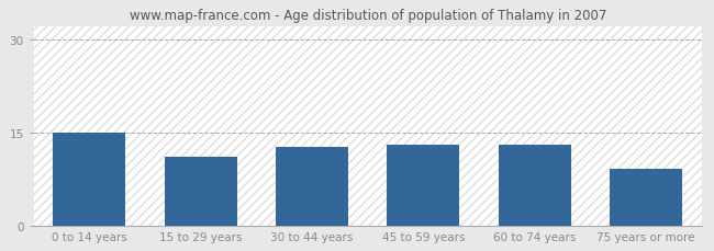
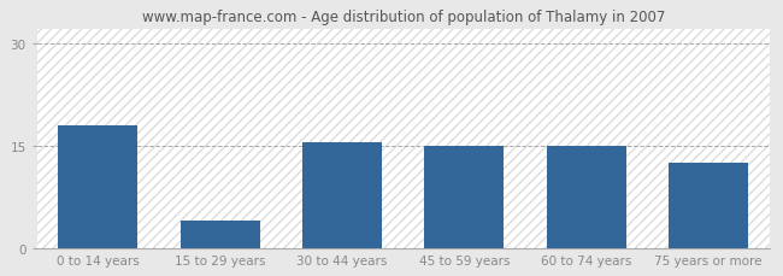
0 to 14 years: 15.0 -> 18.0
15 to 29 years: 11.0 -> 4.0
30 to 44 years: 12.6 -> 15.5
45 to 59 years: 13.0 -> 15.0
60 to 74 years: 13.0 -> 15.0
75 years or more: 9.2 -> 12.5
